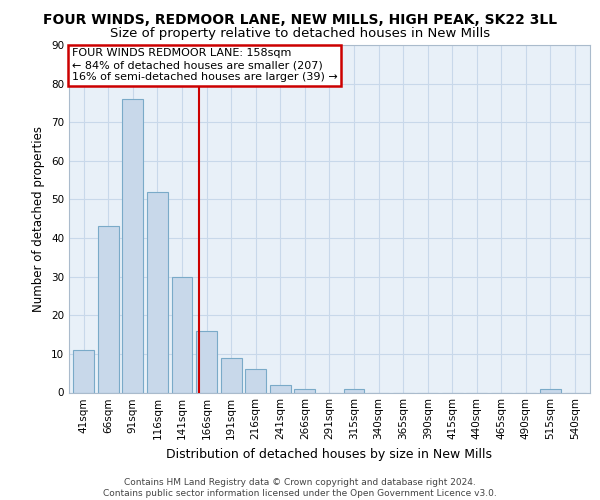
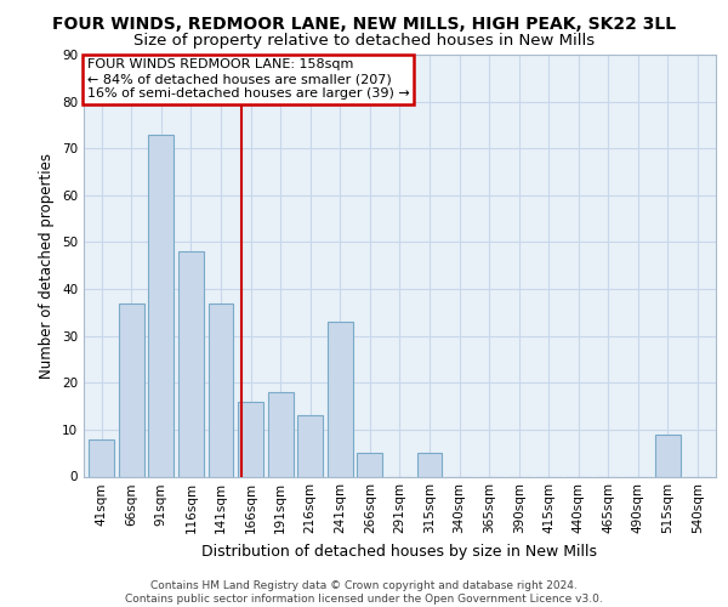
41sqm: 11 -> 8
66sqm: 43 -> 37
91sqm: 76 -> 73
116sqm: 52 -> 48
141sqm: 30 -> 37
191sqm: 9 -> 18
216sqm: 6 -> 13
241sqm: 2 -> 33
266sqm: 1 -> 5
315sqm: 1 -> 5
515sqm: 1 -> 9
